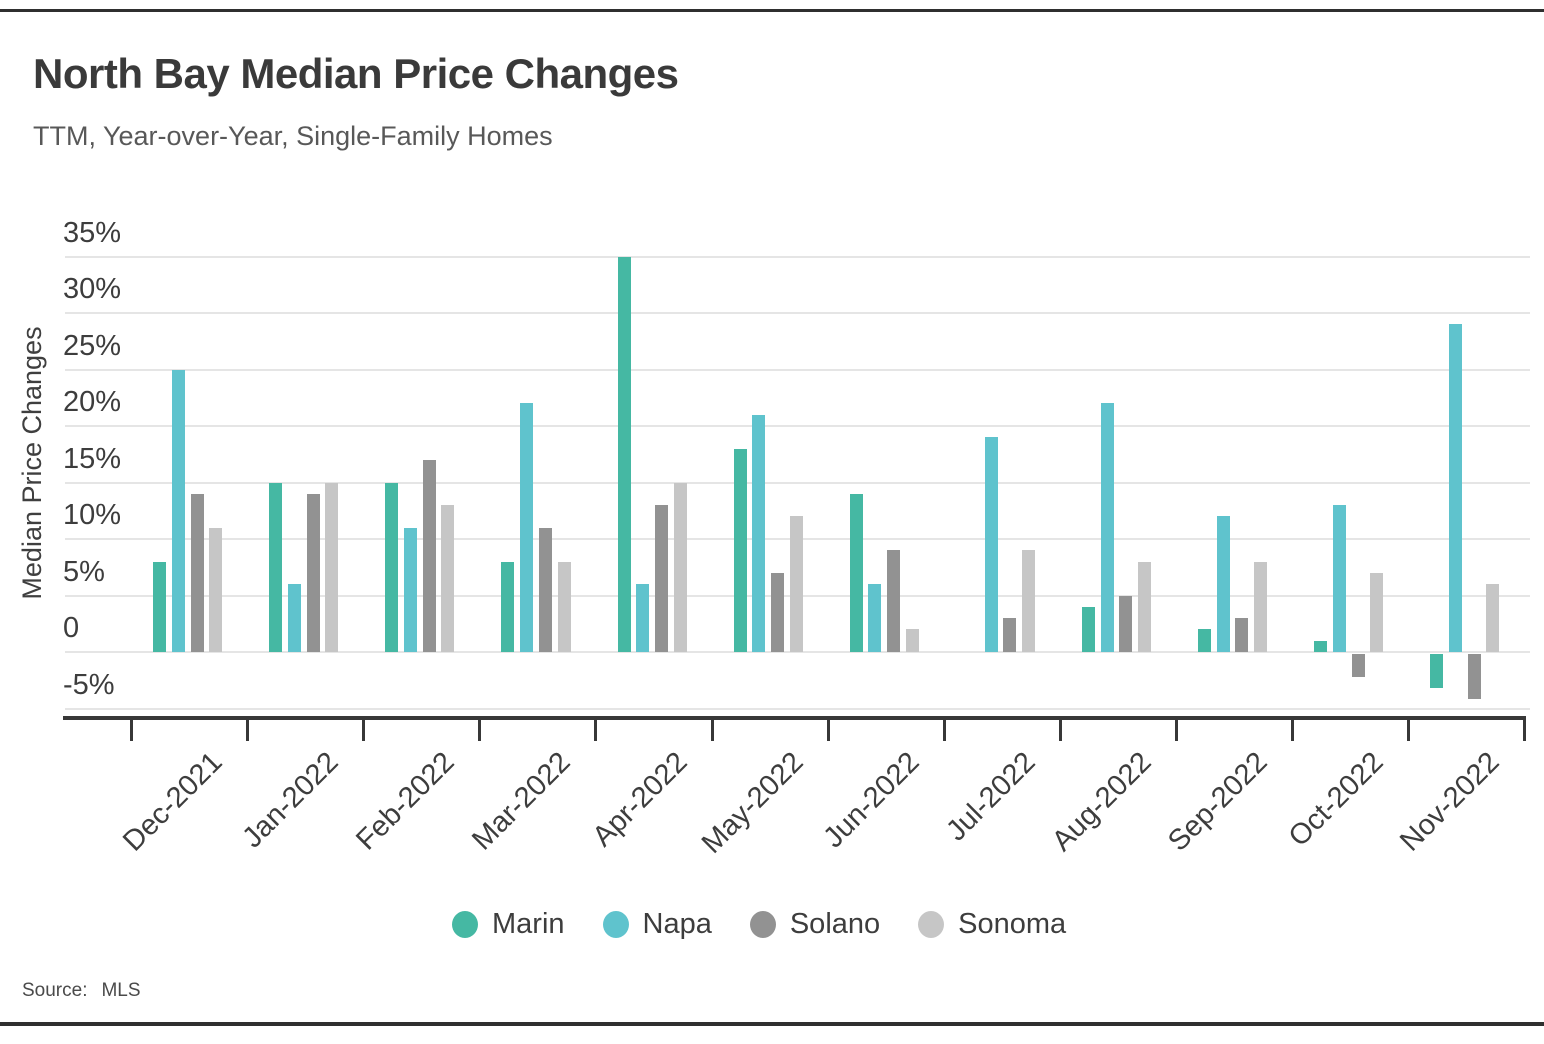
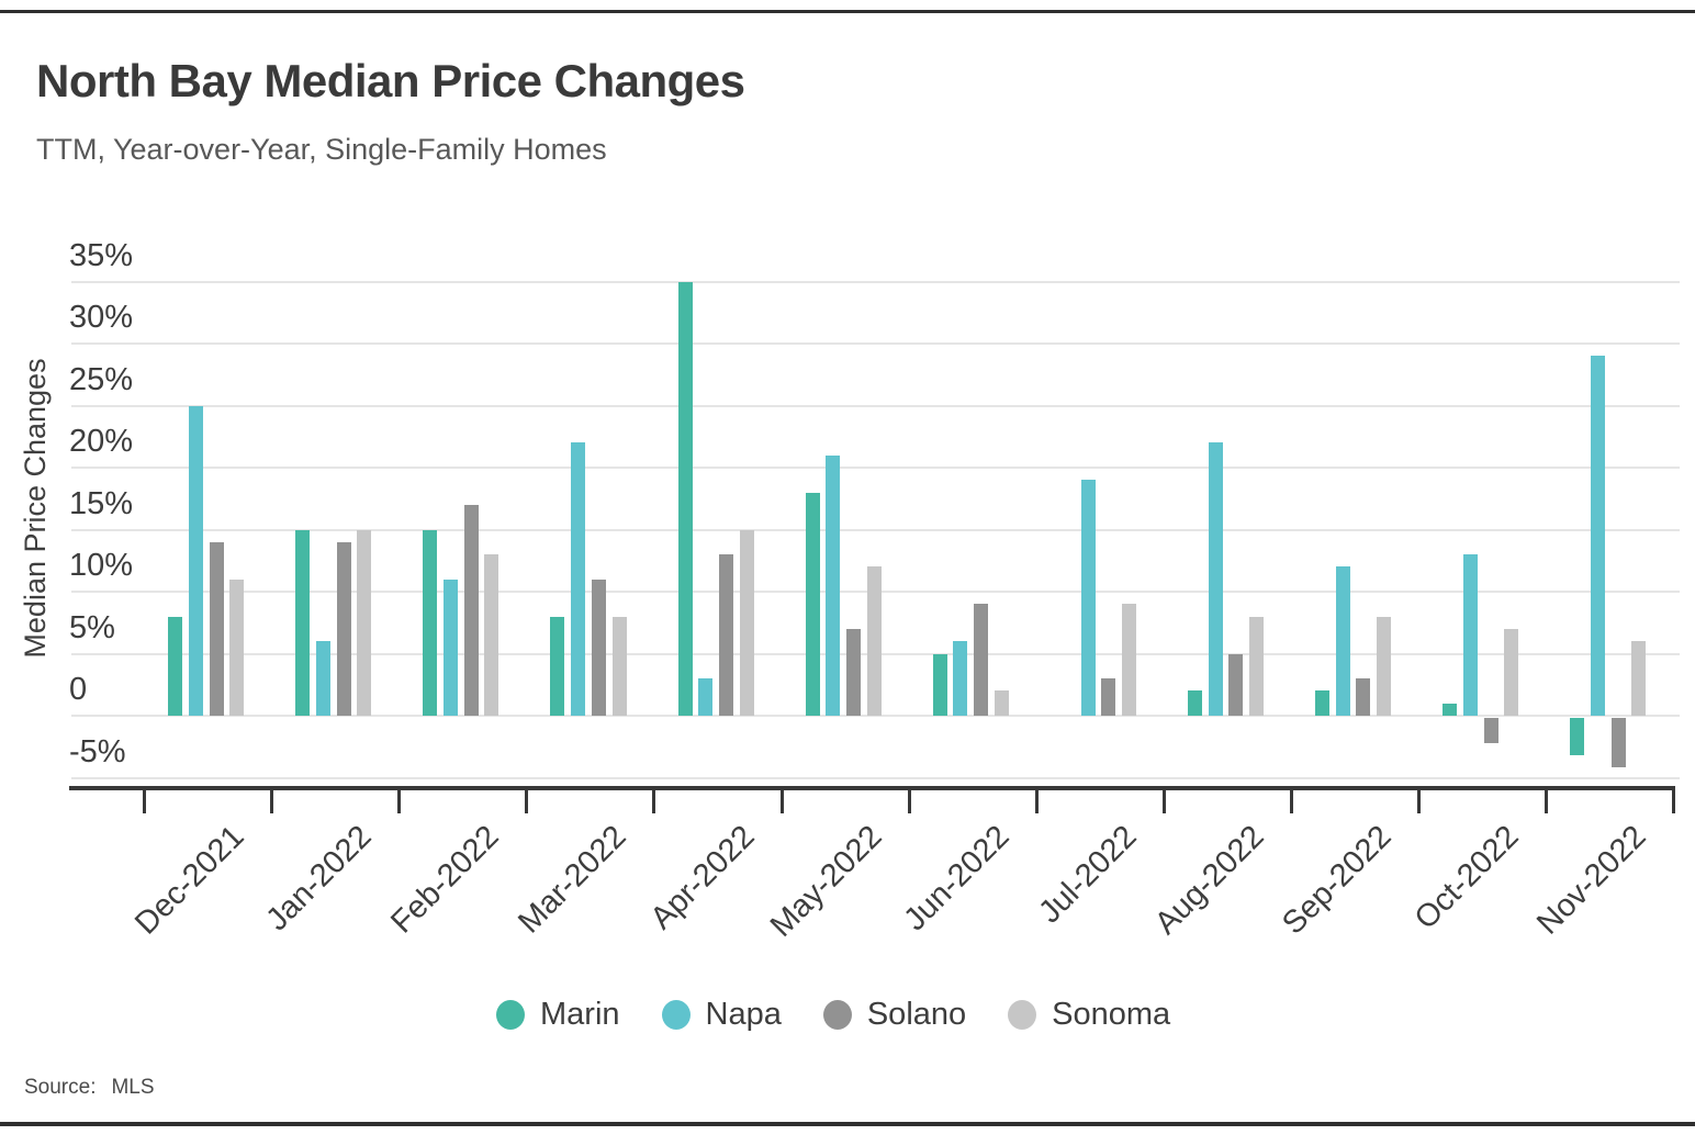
Napa/Apr-2022: 6% -> 3%
Marin/Jun-2022: 14% -> 5%
Marin/Aug-2022: 4% -> 2%
